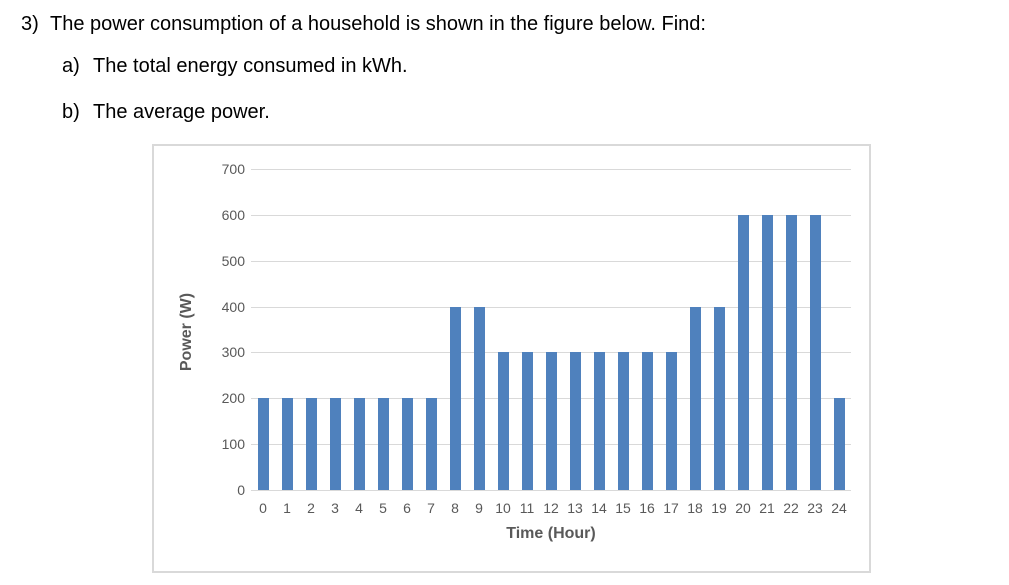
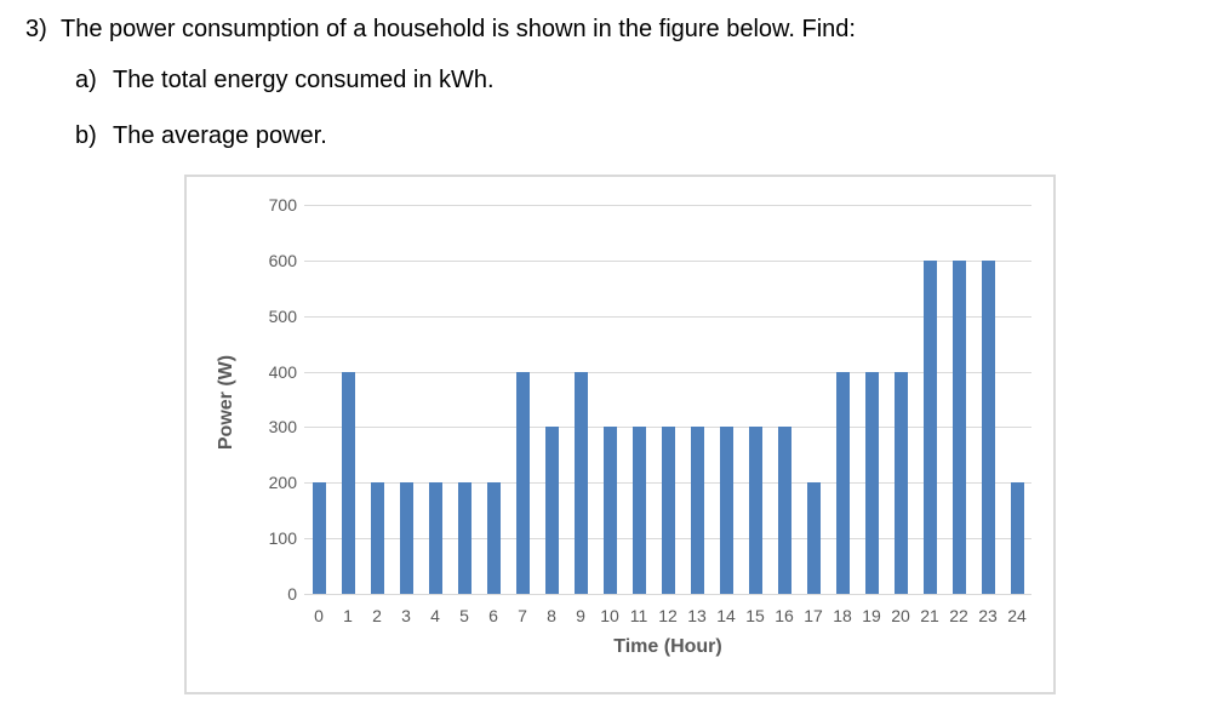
1: 200 -> 400
7: 200 -> 400
8: 400 -> 300
17: 300 -> 200
20: 600 -> 400
